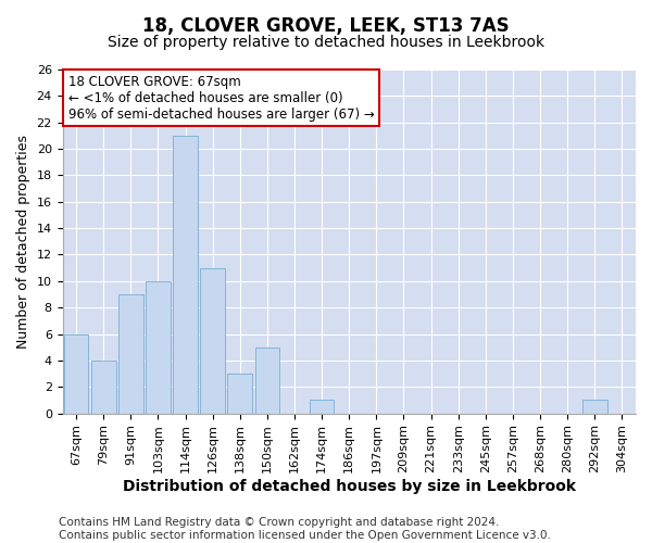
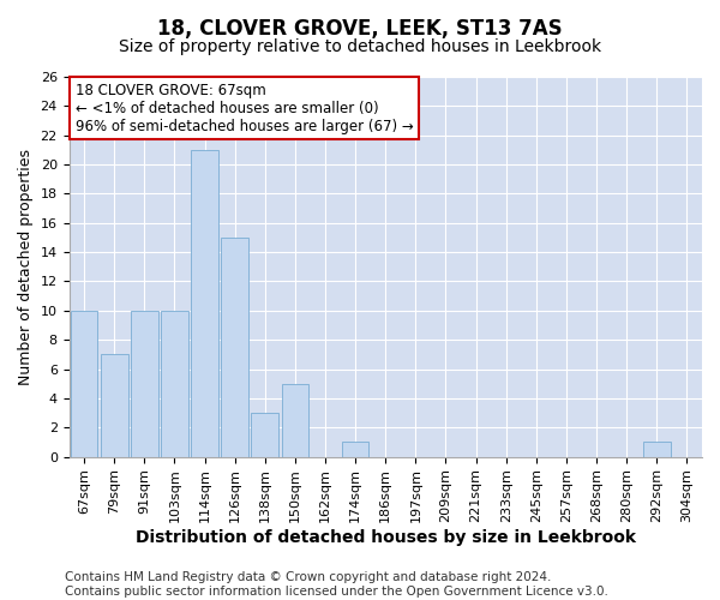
67sqm: 6 -> 10
79sqm: 4 -> 7
91sqm: 9 -> 10
126sqm: 11 -> 15
